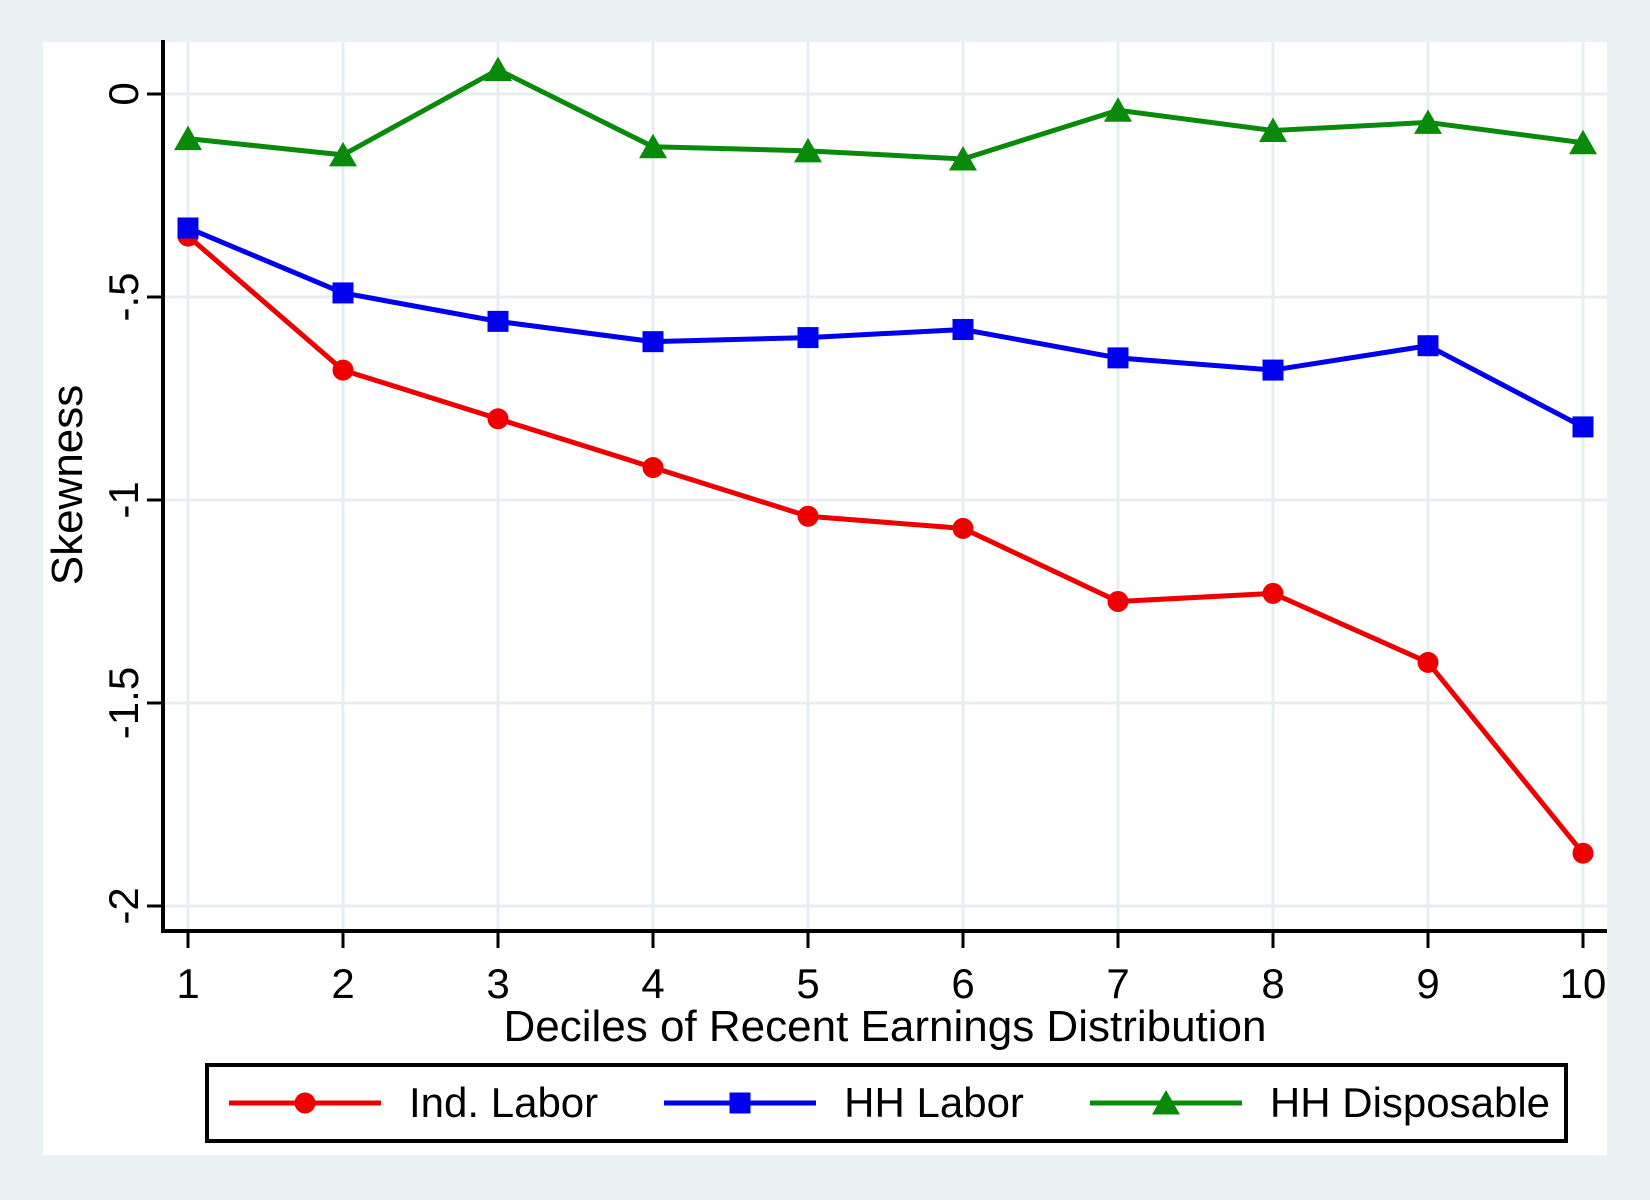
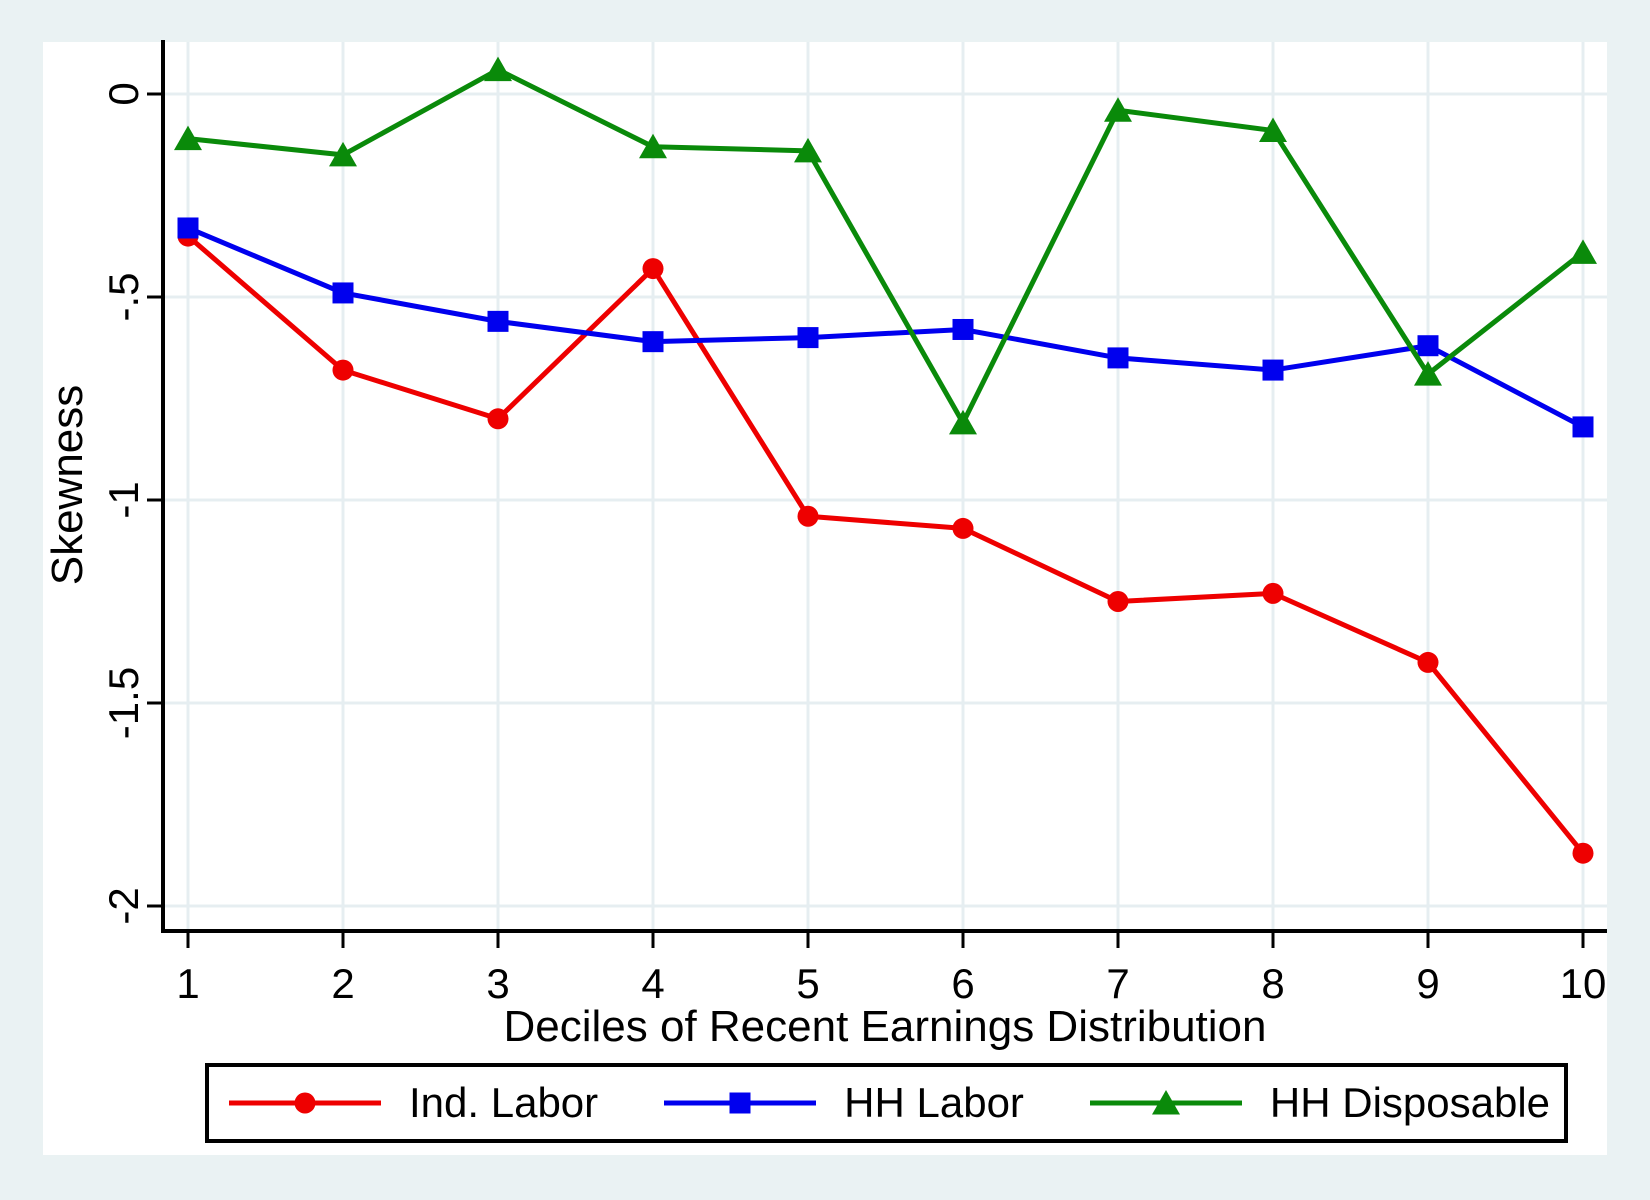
Ind. Labor/4: -0,92 -> -0,43
HH Disposable/6: -0,16 -> -0,81
HH Disposable/9: -0,07 -> -0,69
HH Disposable/10: -0,12 -> -0,39
